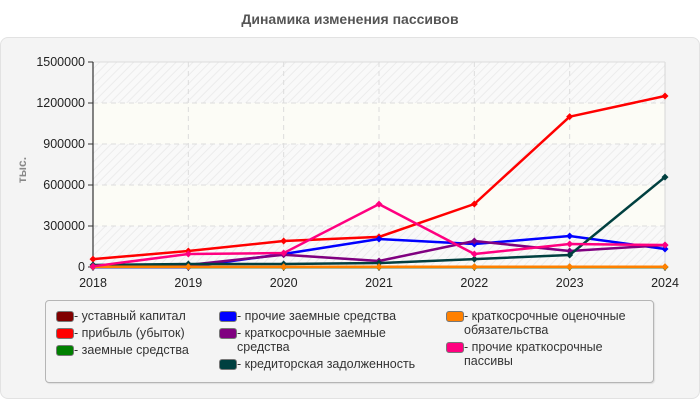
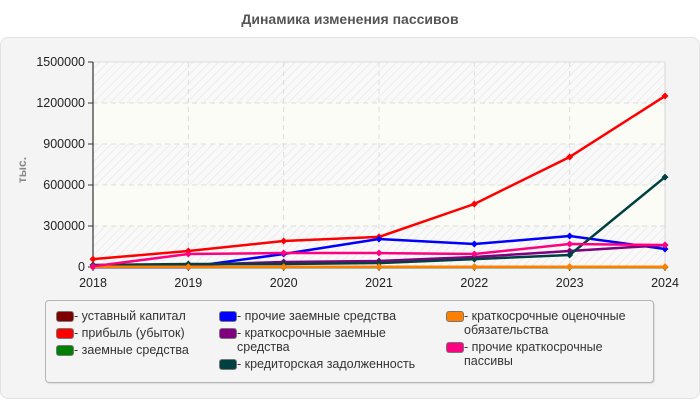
краткосрочные заемные средства/2020: 90000 -> 40000
прочие краткосрочные пассивы/2021: 460000 -> 100000
краткосрочные заемные средства/2022: 190000 -> 70000
прибыль (убыток)/2023: 1100000 -> 800000
